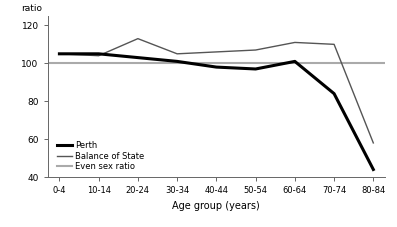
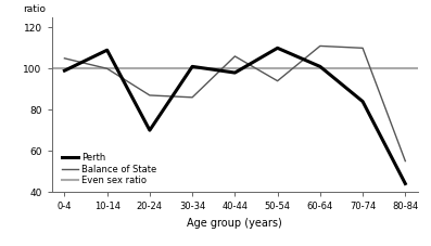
Perth/0-4: 105 -> 99
Perth/10-14: 105 -> 109
Balance of State/10-14: 104 -> 100
Perth/20-24: 103 -> 70
Balance of State/20-24: 113 -> 87
Balance of State/30-34: 105 -> 86
Perth/50-54: 97 -> 110
Balance of State/50-54: 107 -> 94
Balance of State/80-84: 58 -> 55
